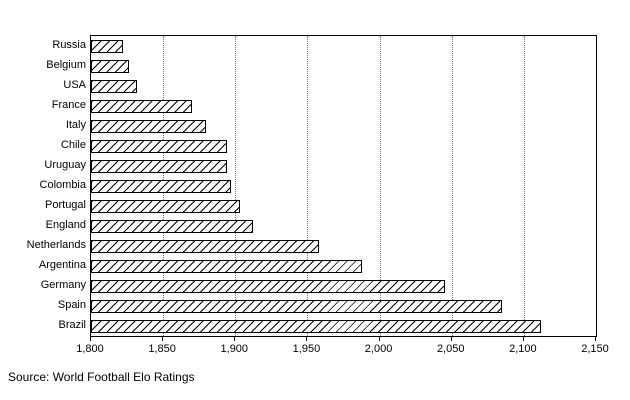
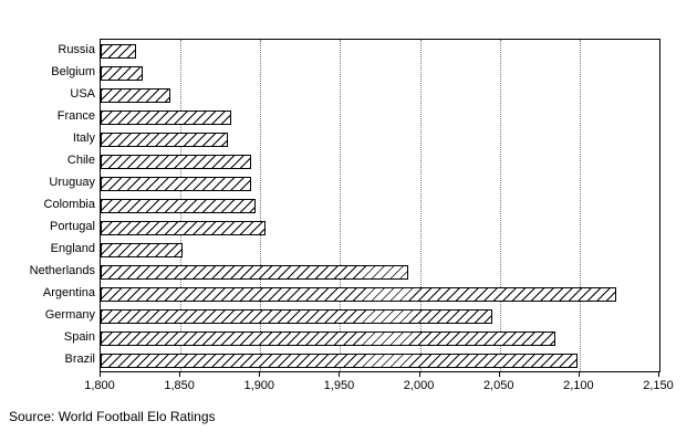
USA: 1832 -> 1844
France: 1870 -> 1882
England: 1912 -> 1851
Netherlands: 1958 -> 1993
Argentina: 1988 -> 2123
Brazil: 2112 -> 2099
